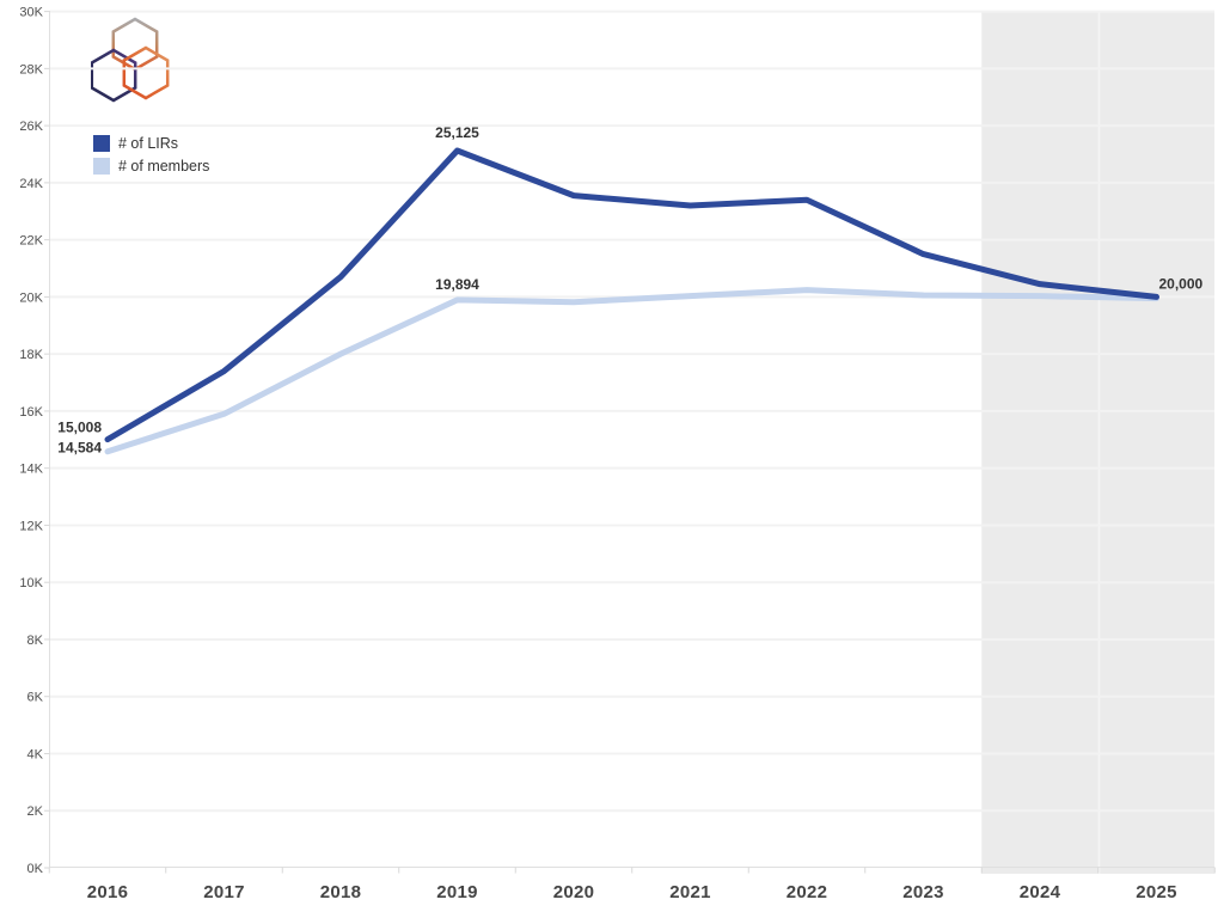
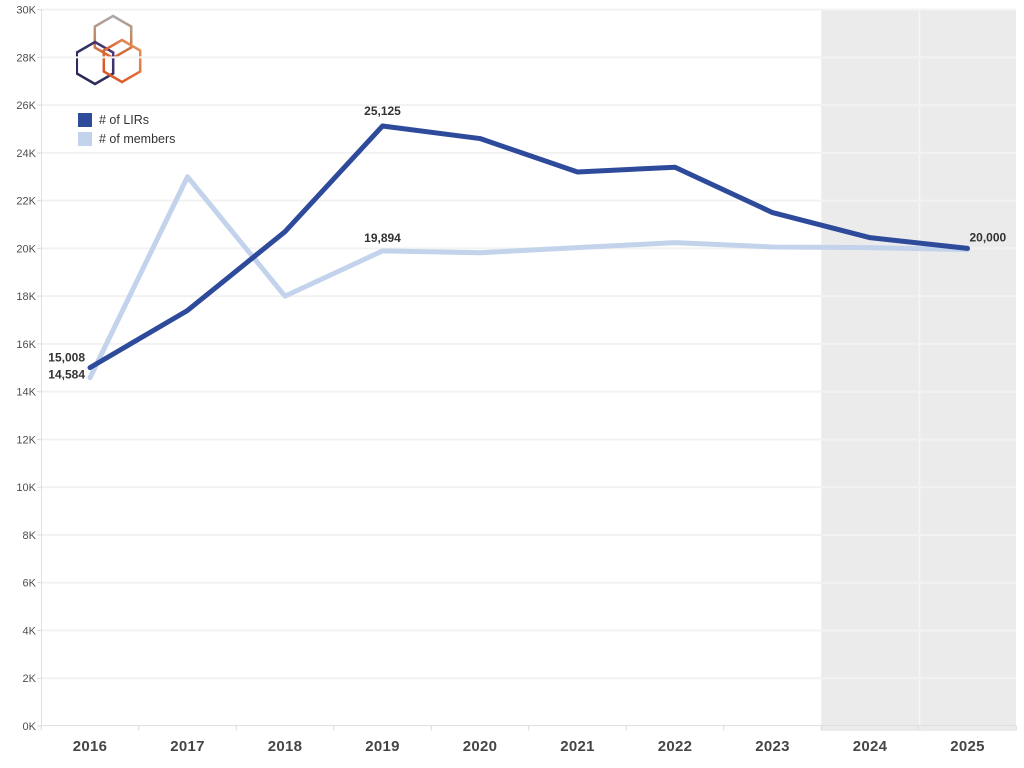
# of members/2017: 15.9K -> 23.0K
# of LIRs/2020: 23.6K -> 24.6K
